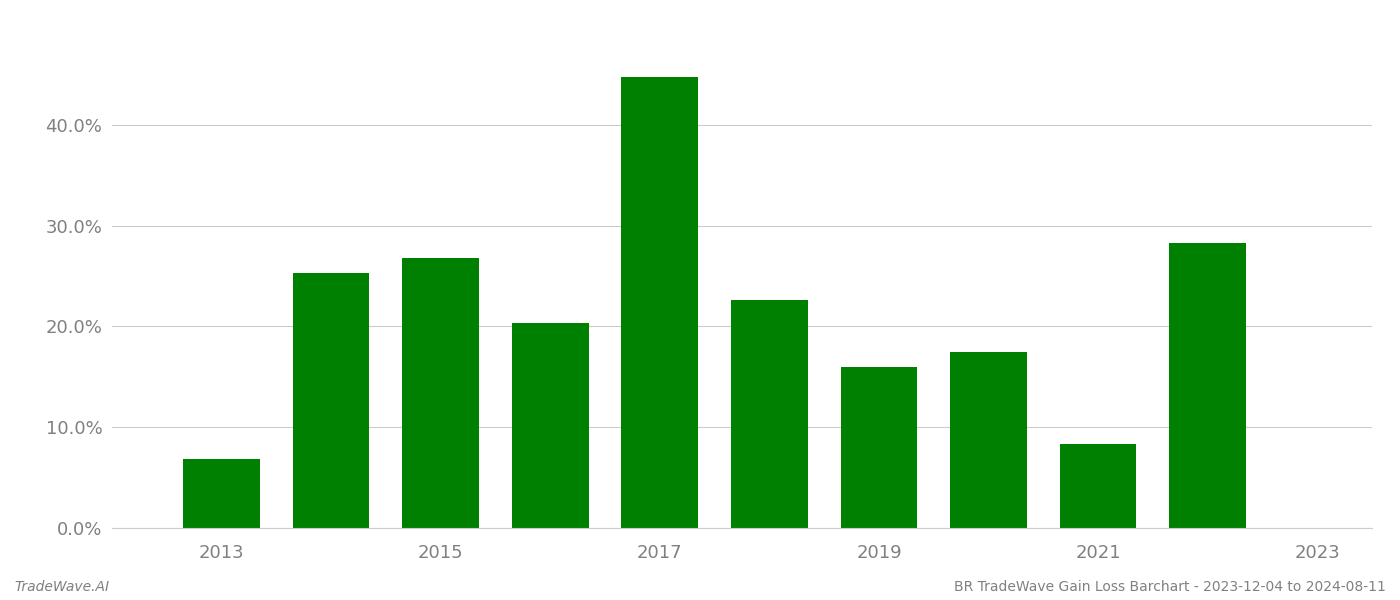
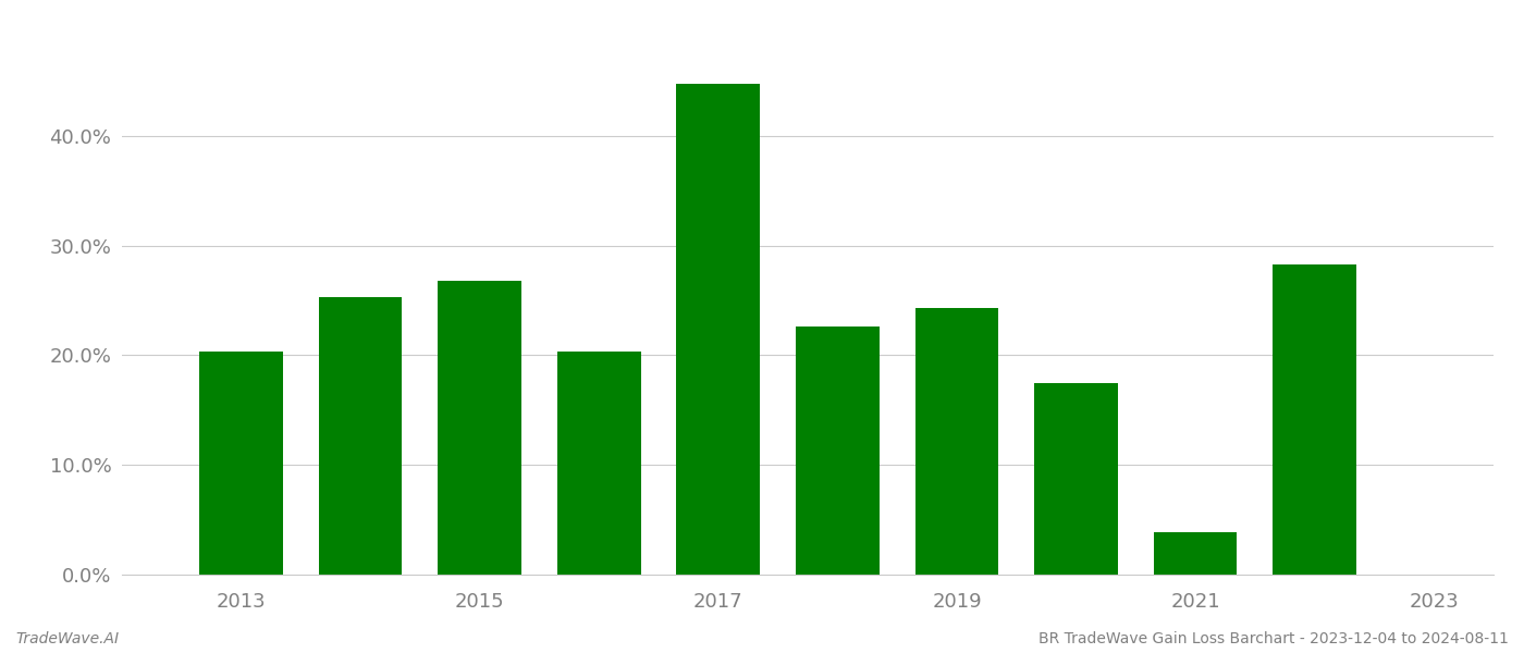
2013: 6.8% -> 20.3%
2019: 16.0% -> 24.3%
2021: 8.3% -> 3.9%
